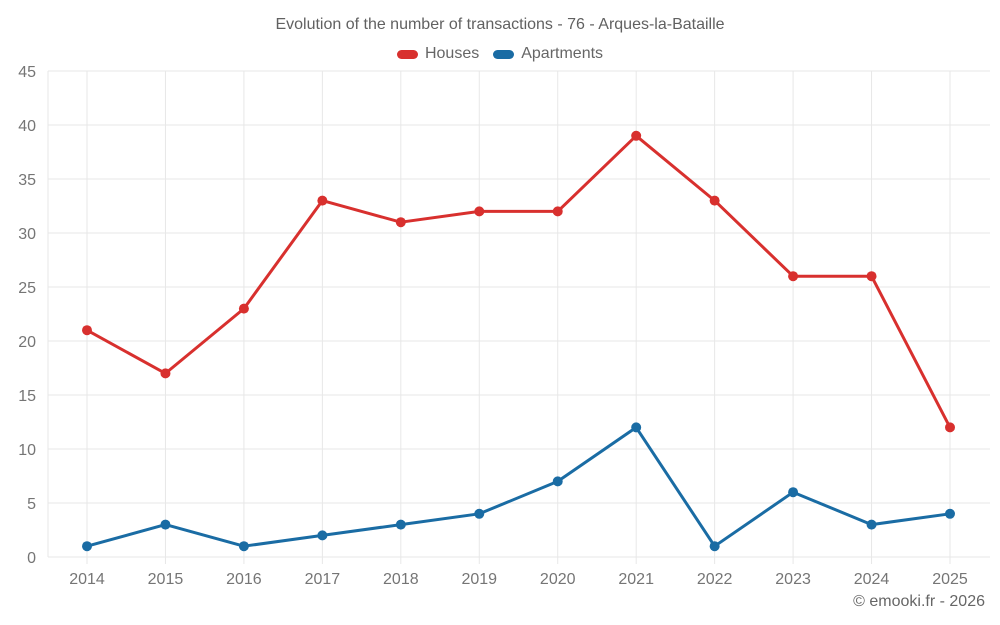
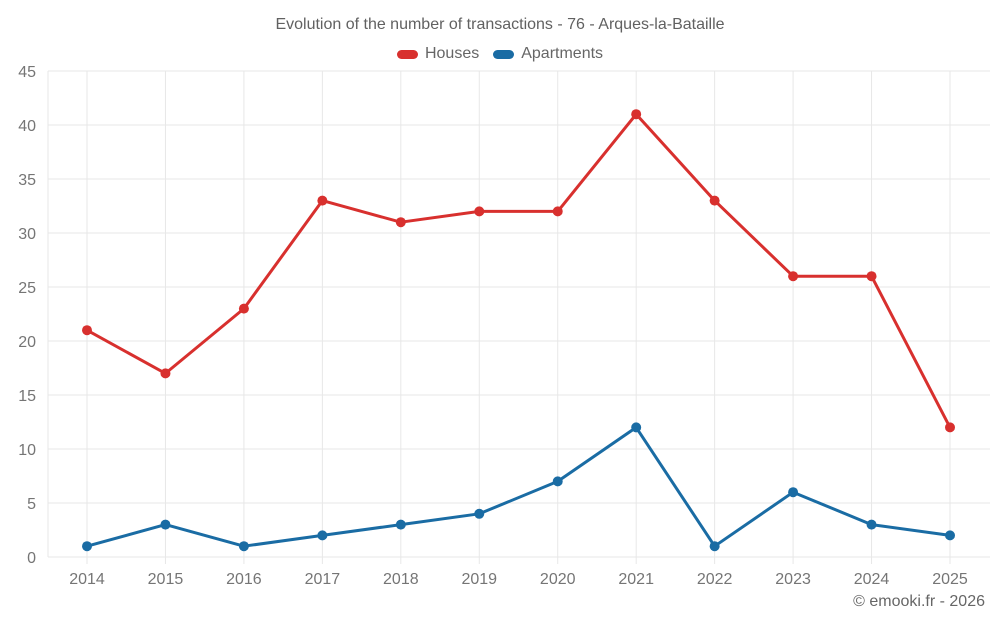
Houses/2021: 39 -> 41
Apartments/2025: 4 -> 2
